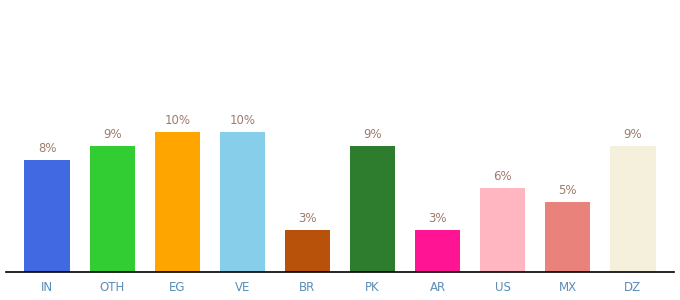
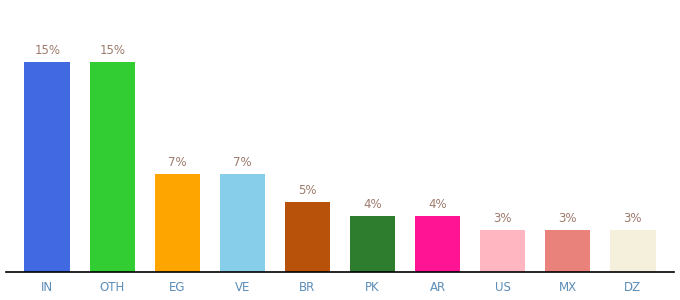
IN: 8% -> 15%
OTH: 9% -> 15%
EG: 10% -> 7%
VE: 10% -> 7%
BR: 3% -> 5%
PK: 9% -> 4%
AR: 3% -> 4%
US: 6% -> 3%
MX: 5% -> 3%
DZ: 9% -> 3%
